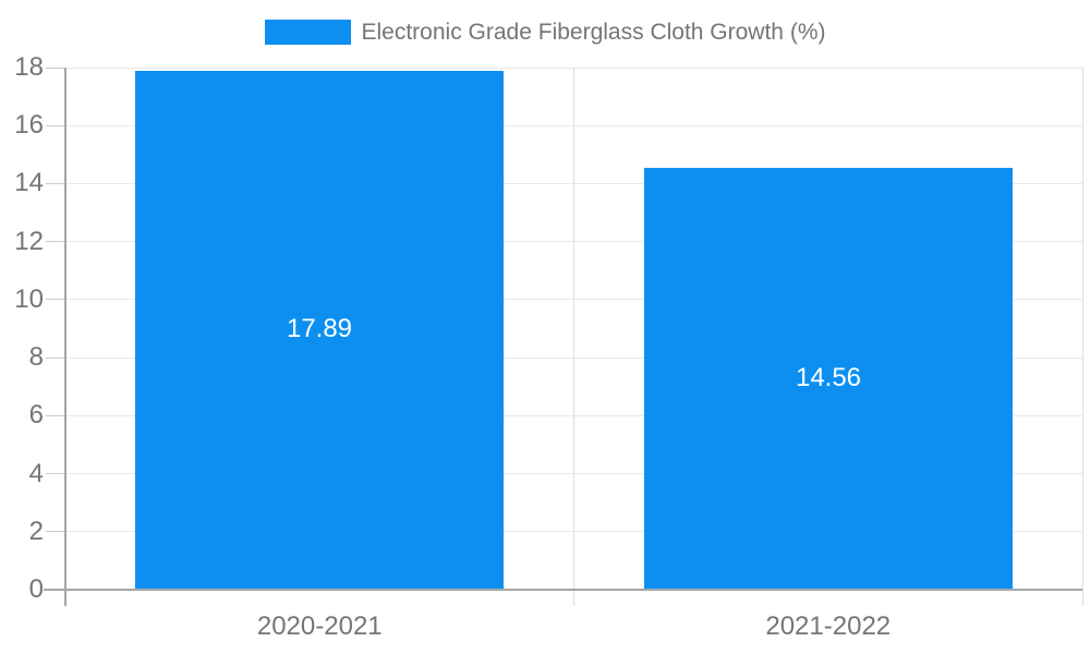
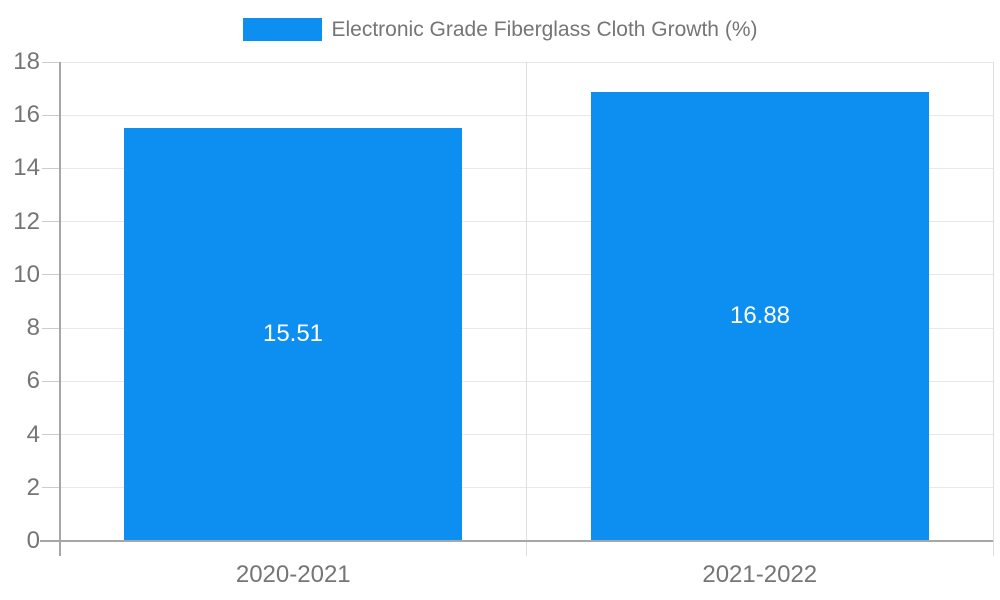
2020-2021: 17.89 -> 15.51
2021-2022: 14.56 -> 16.88
